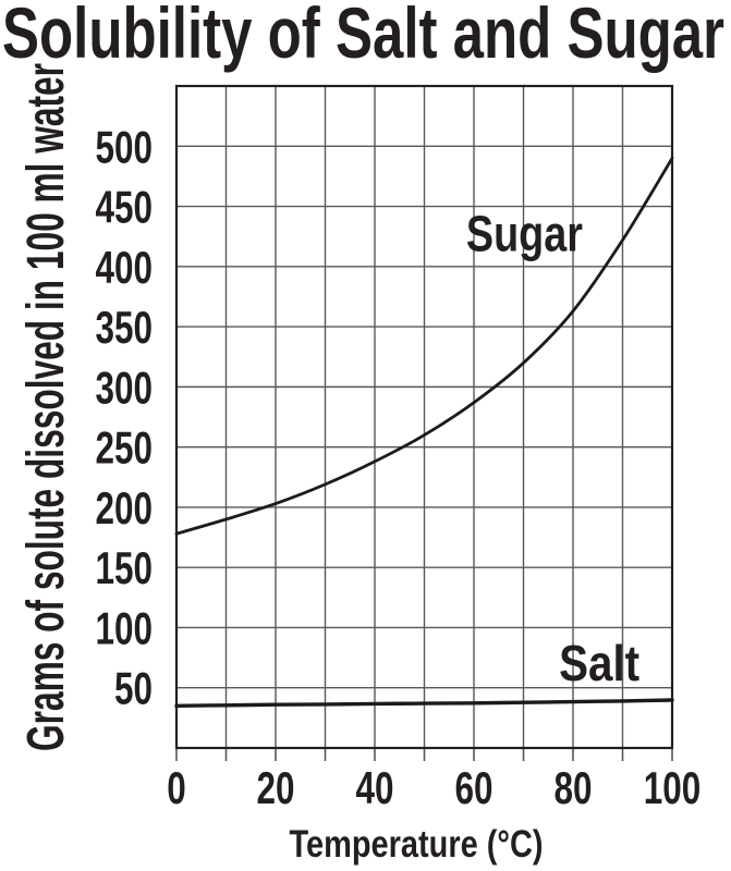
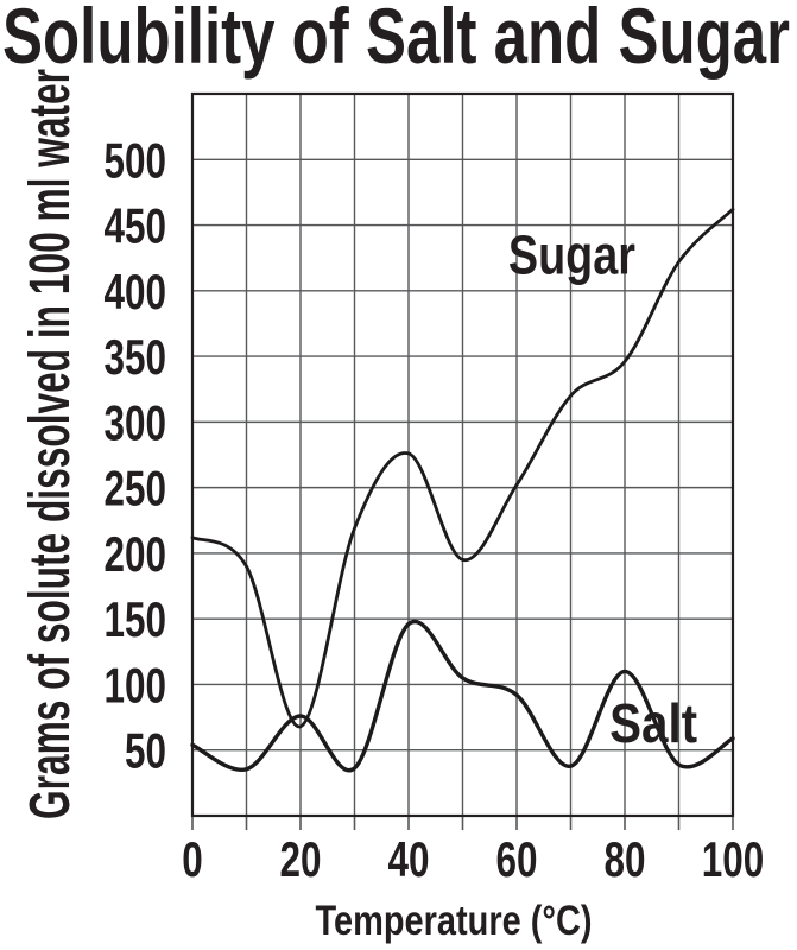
Sugar/0: 178 -> 212
Salt/0: 35 -> 54
Sugar/20: 203 -> 68
Salt/20: 36 -> 76
Sugar/40: 238 -> 276
Salt/40: 37 -> 146
Sugar/50: 260 -> 195
Salt/50: 37 -> 105
Sugar/60: 287 -> 252
Salt/60: 37 -> 92
Sugar/80: 363 -> 346
Salt/80: 38 -> 110
Sugar/100: 490 -> 462
Salt/100: 40 -> 59
